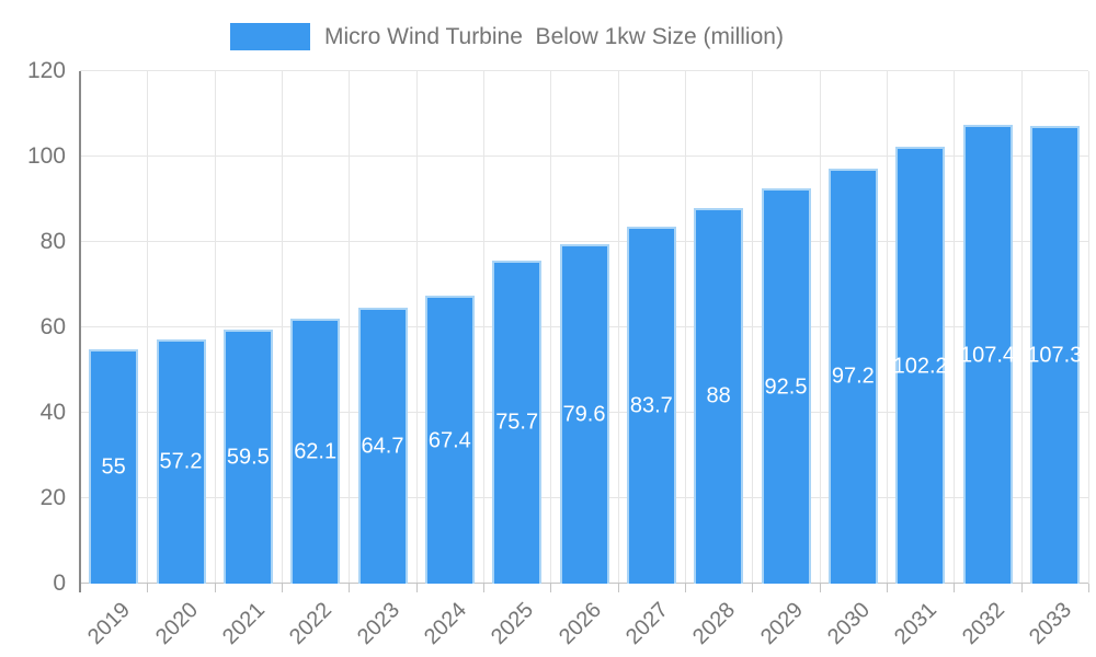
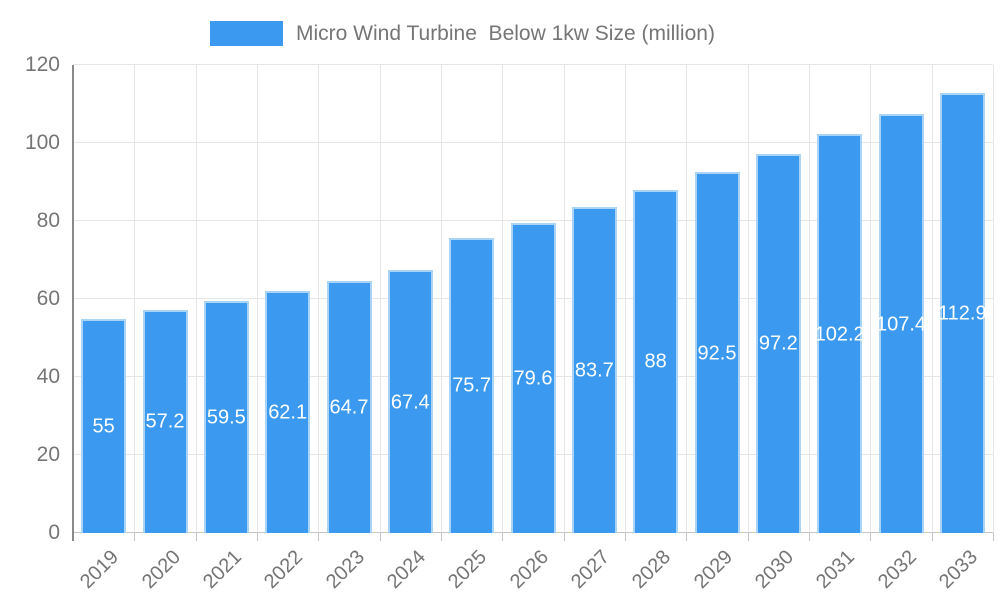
2033: 107.3 -> 112.9
